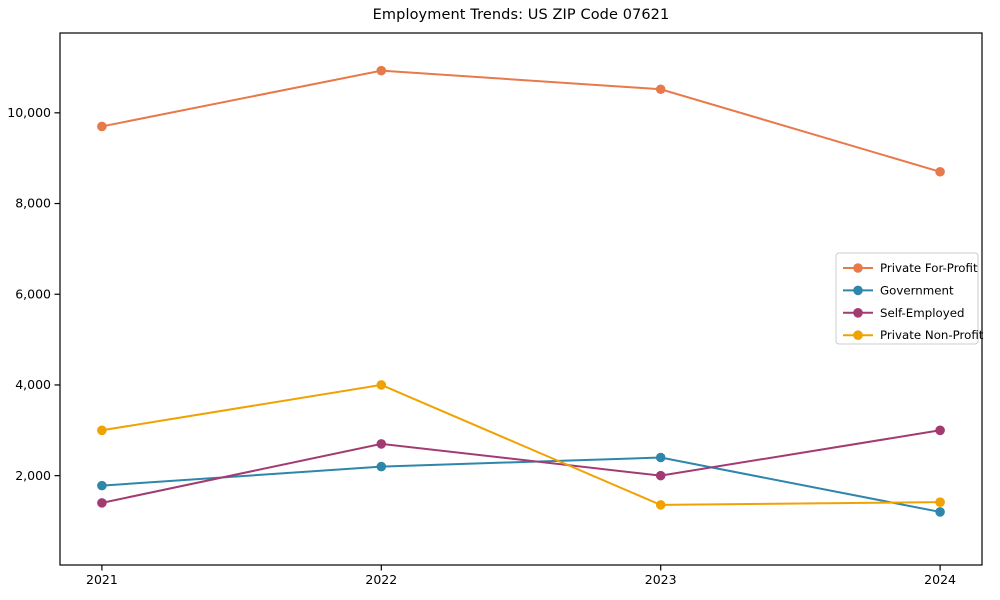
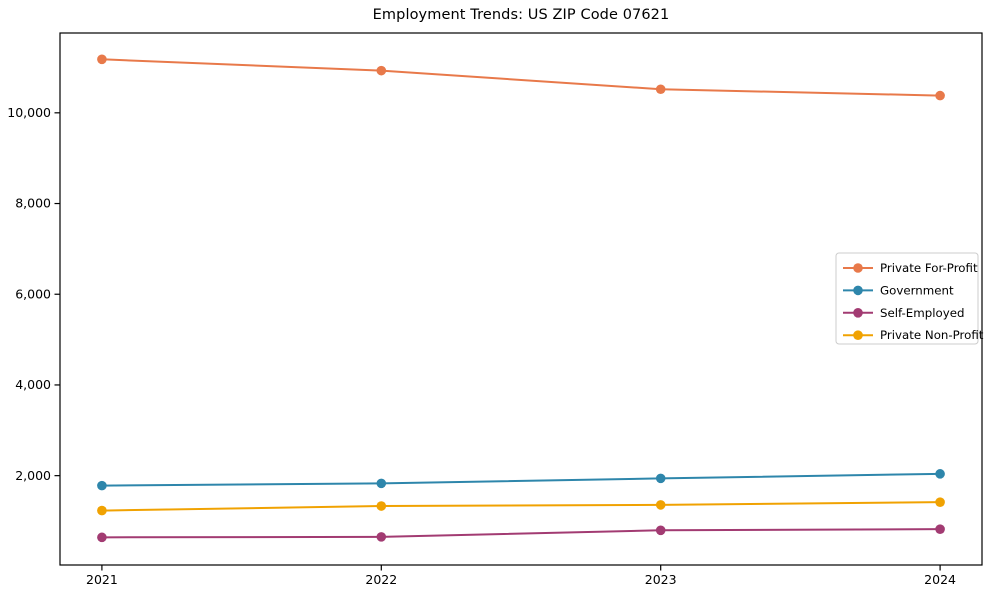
Private For-Profit/2021: 9700 -> 11200
Self-Employed/2021: 1400 -> 600
Private Non-Profit/2021: 3000 -> 1200
Government/2022: 2200 -> 1800
Self-Employed/2022: 2700 -> 600
Private Non-Profit/2022: 4000 -> 1300
Government/2023: 2400 -> 1900
Self-Employed/2023: 2000 -> 800
Private For-Profit/2024: 8700 -> 10400
Government/2024: 1200 -> 2000
Self-Employed/2024: 3000 -> 800
